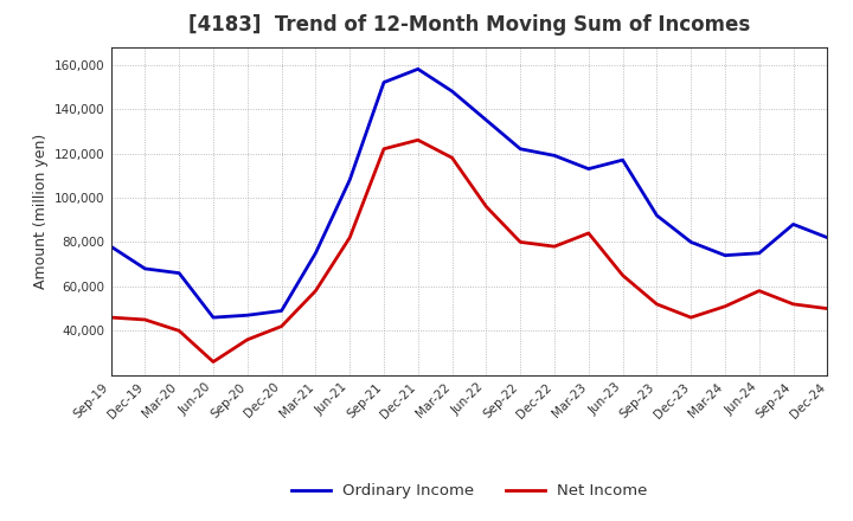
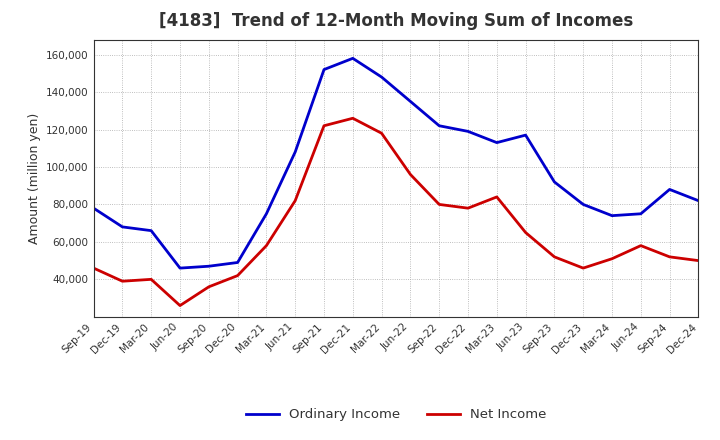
Net Income/Dec-19: 45,000 -> 39,000
